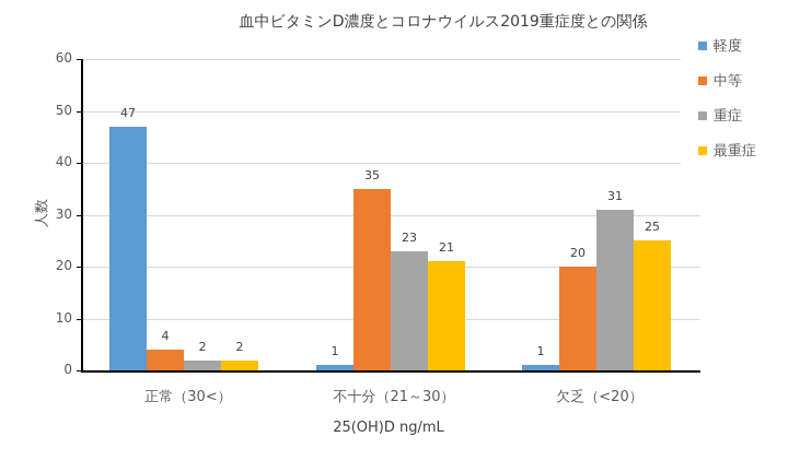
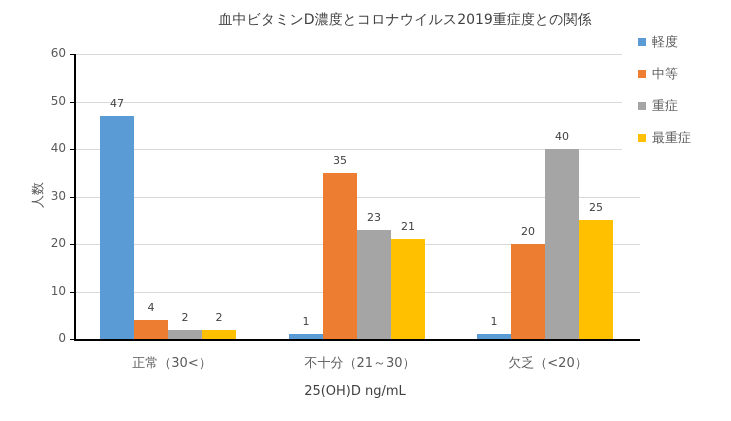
重症/欠乏（<20）: 31 -> 40
